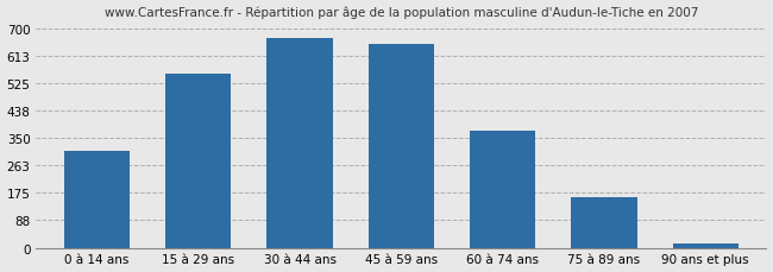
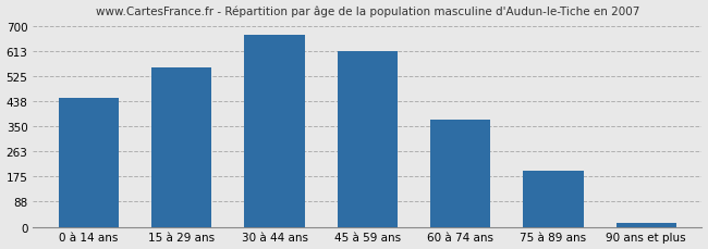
0 à 14 ans: 310 -> 450
45 à 59 ans: 650 -> 613
75 à 89 ans: 160 -> 196
